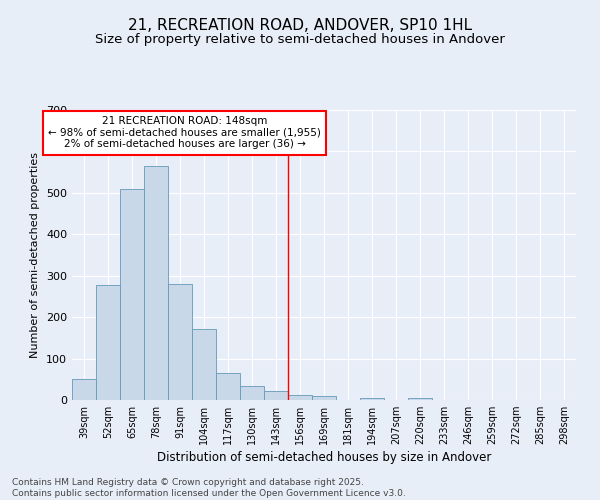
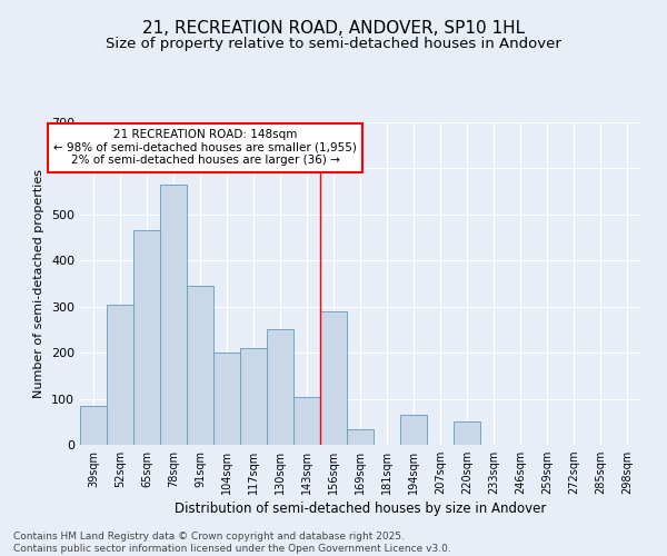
39sqm: 50 -> 85
52sqm: 277 -> 305
65sqm: 510 -> 465
91sqm: 280 -> 345
104sqm: 172 -> 200
117sqm: 65 -> 210
130sqm: 33 -> 250
143sqm: 22 -> 105
156sqm: 13 -> 290
169sqm: 10 -> 35
194sqm: 5 -> 65
220sqm: 5 -> 50
